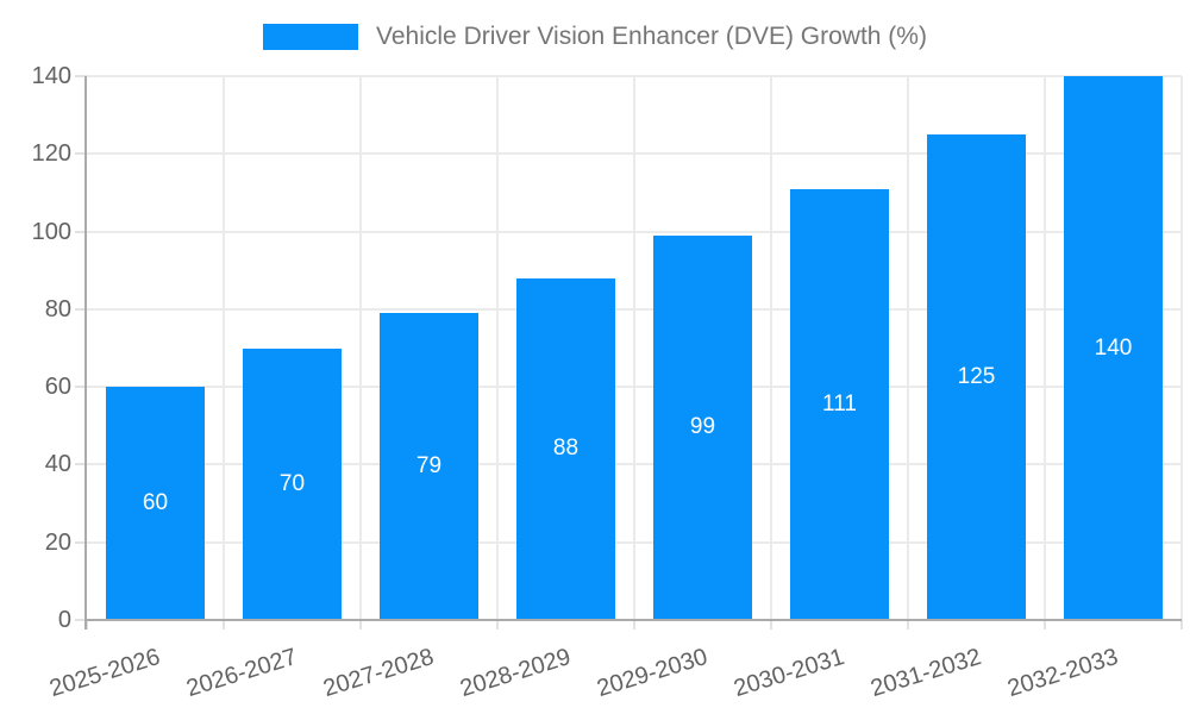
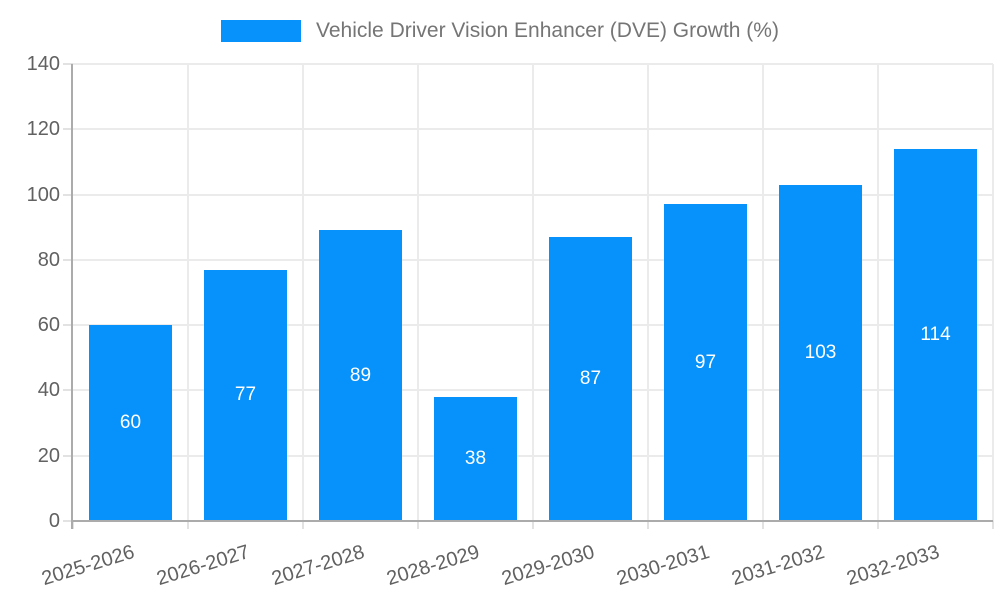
2026-2027: 70 -> 77
2027-2028: 79 -> 89
2028-2029: 88 -> 38
2029-2030: 99 -> 87
2030-2031: 111 -> 97
2031-2032: 125 -> 103
2032-2033: 140 -> 114
